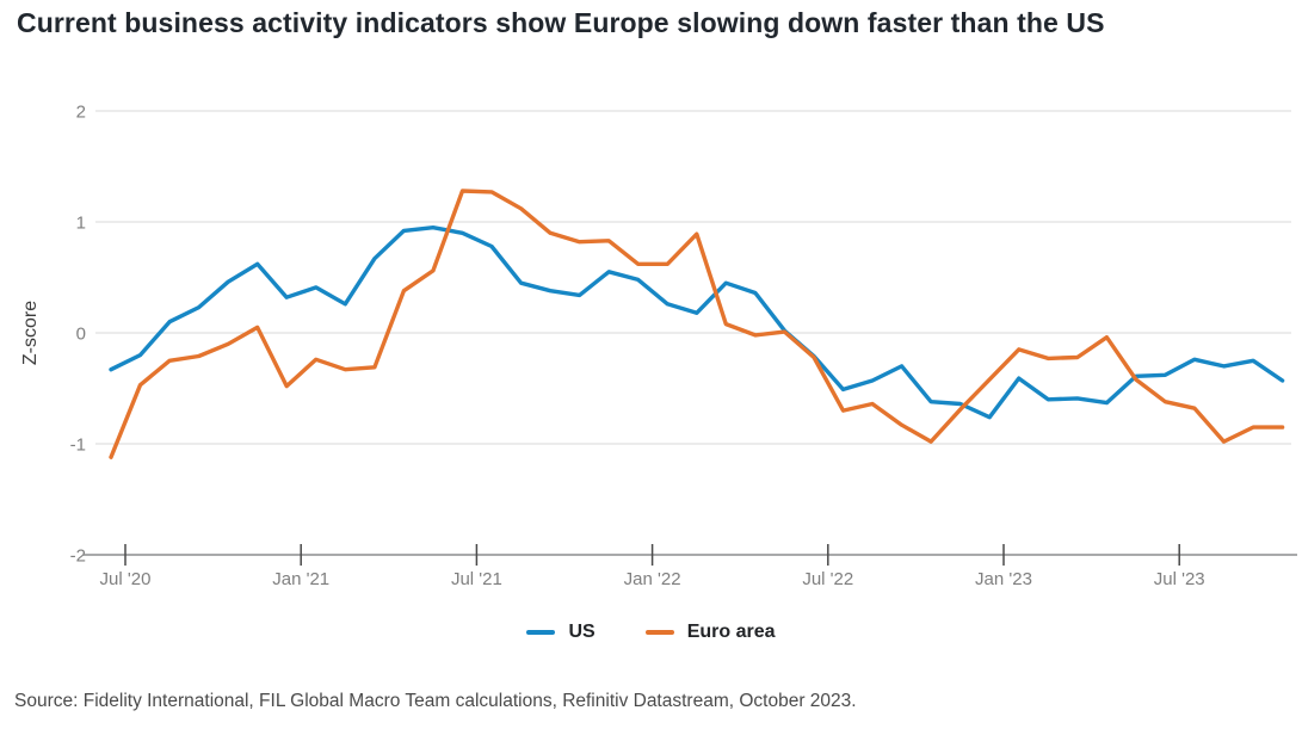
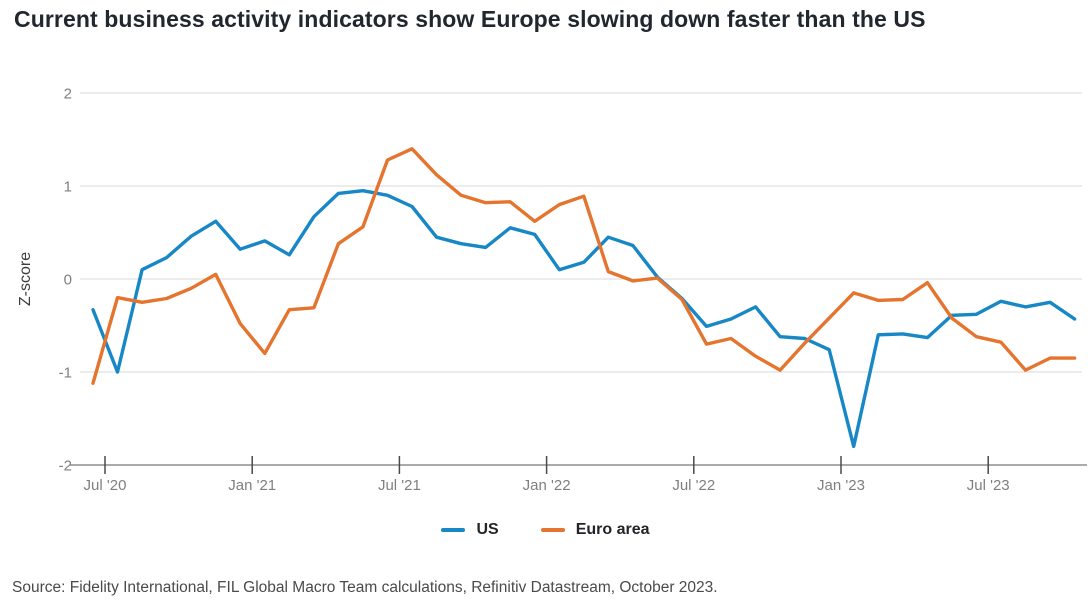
US/Jul '20: -0.2 -> -1.0
Euro area/Jul '20: -0.5 -> -0.2
Euro area/Jan '21: -0.2 -> -0.8
Euro area/Jul '21: 1.3 -> 1.4
US/Jan '22: 0.3 -> 0.1
Euro area/Jan '22: 0.6 -> 0.8
US/Jan '23: -0.4 -> -1.8
